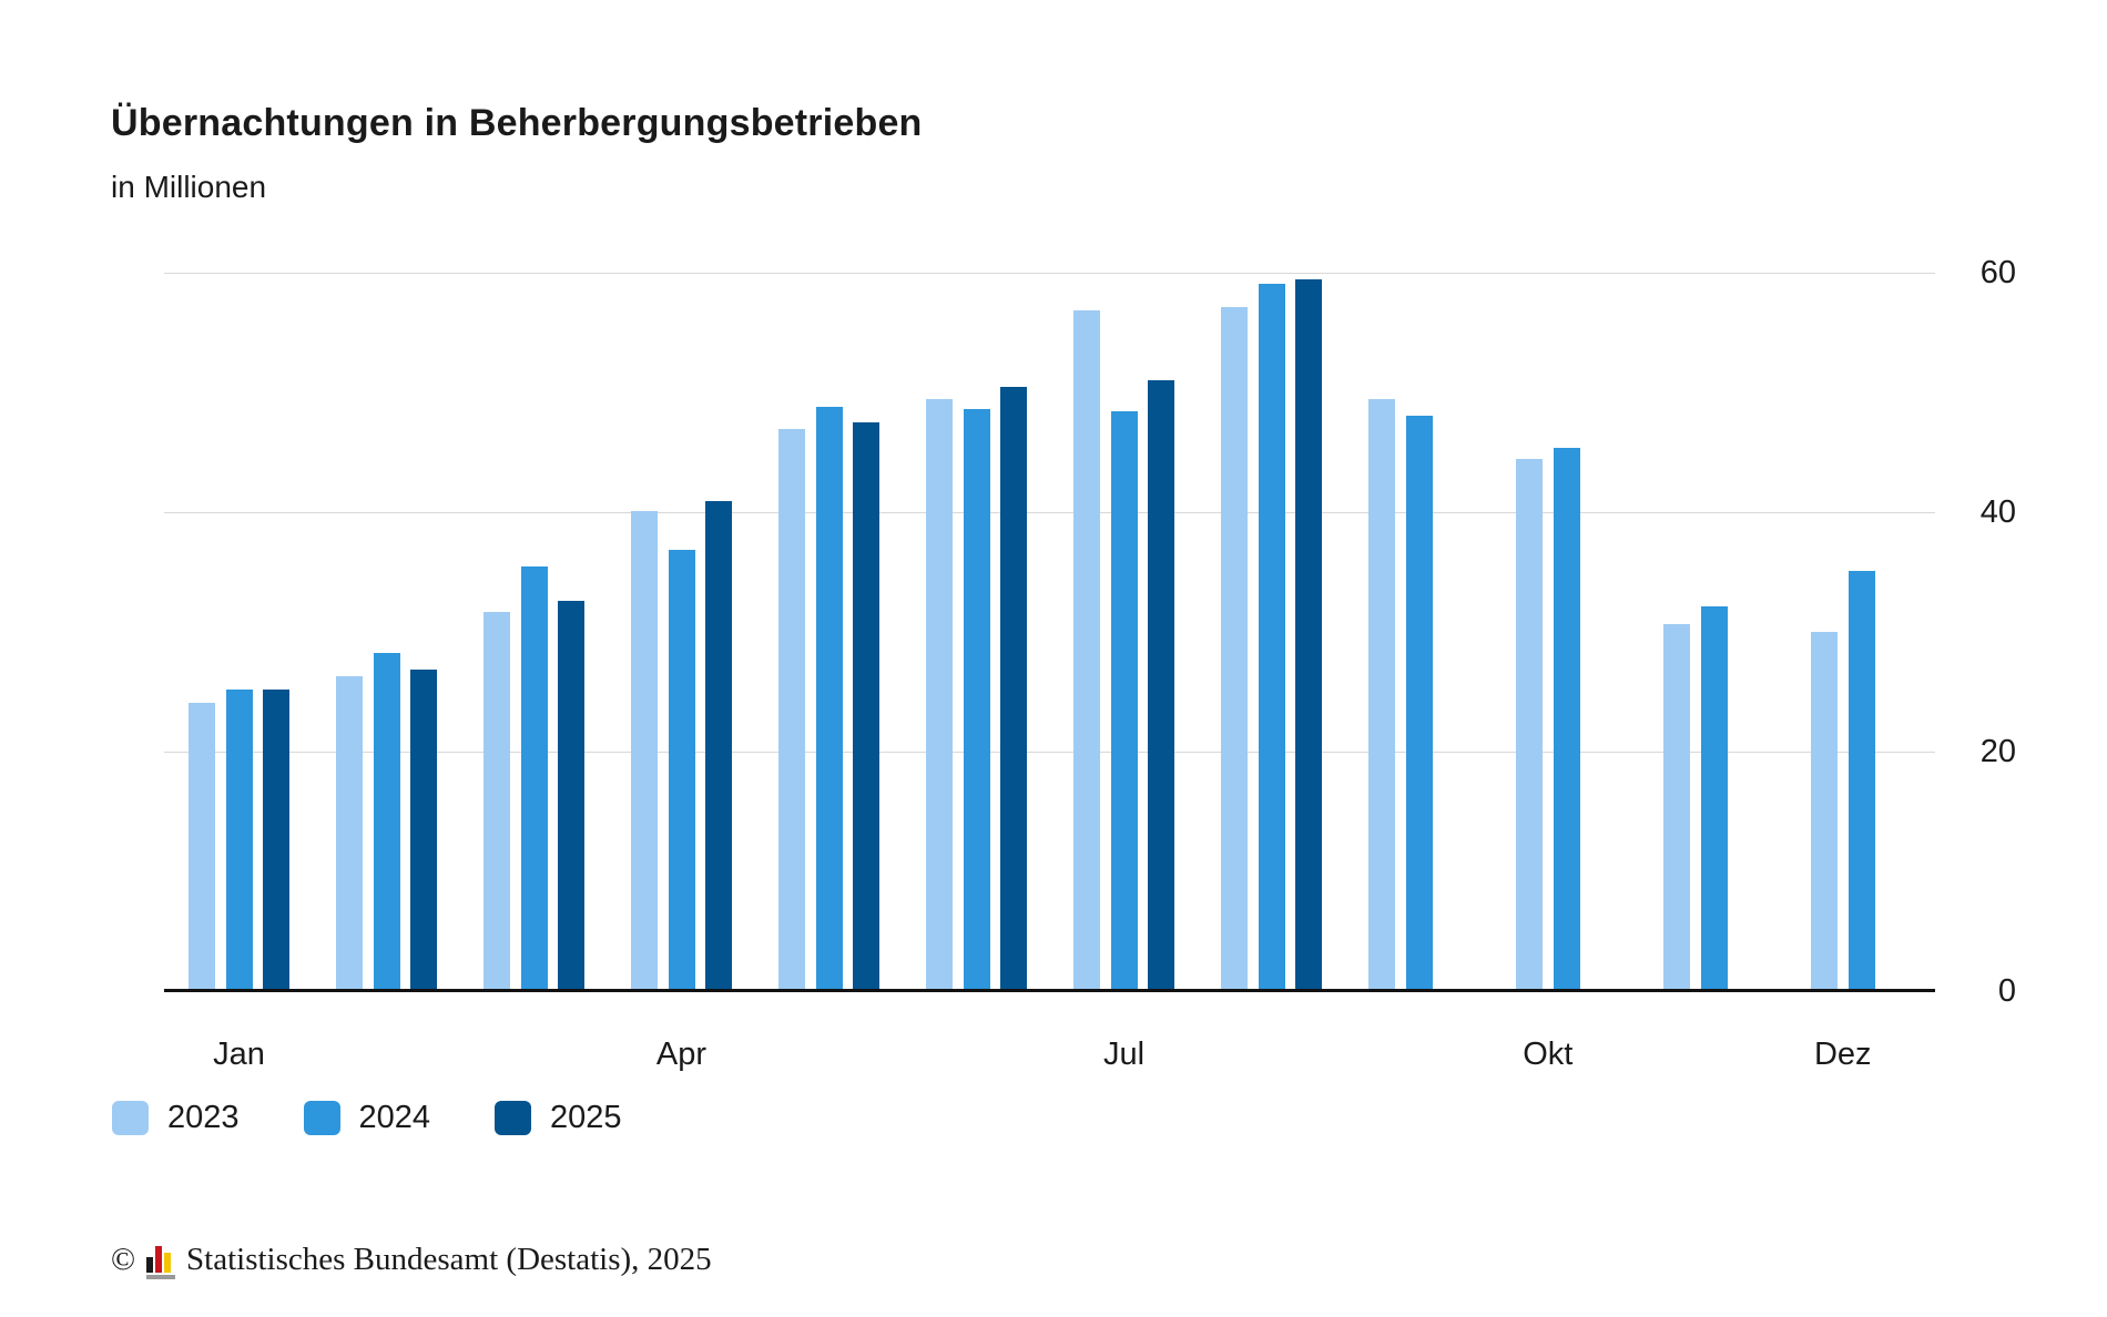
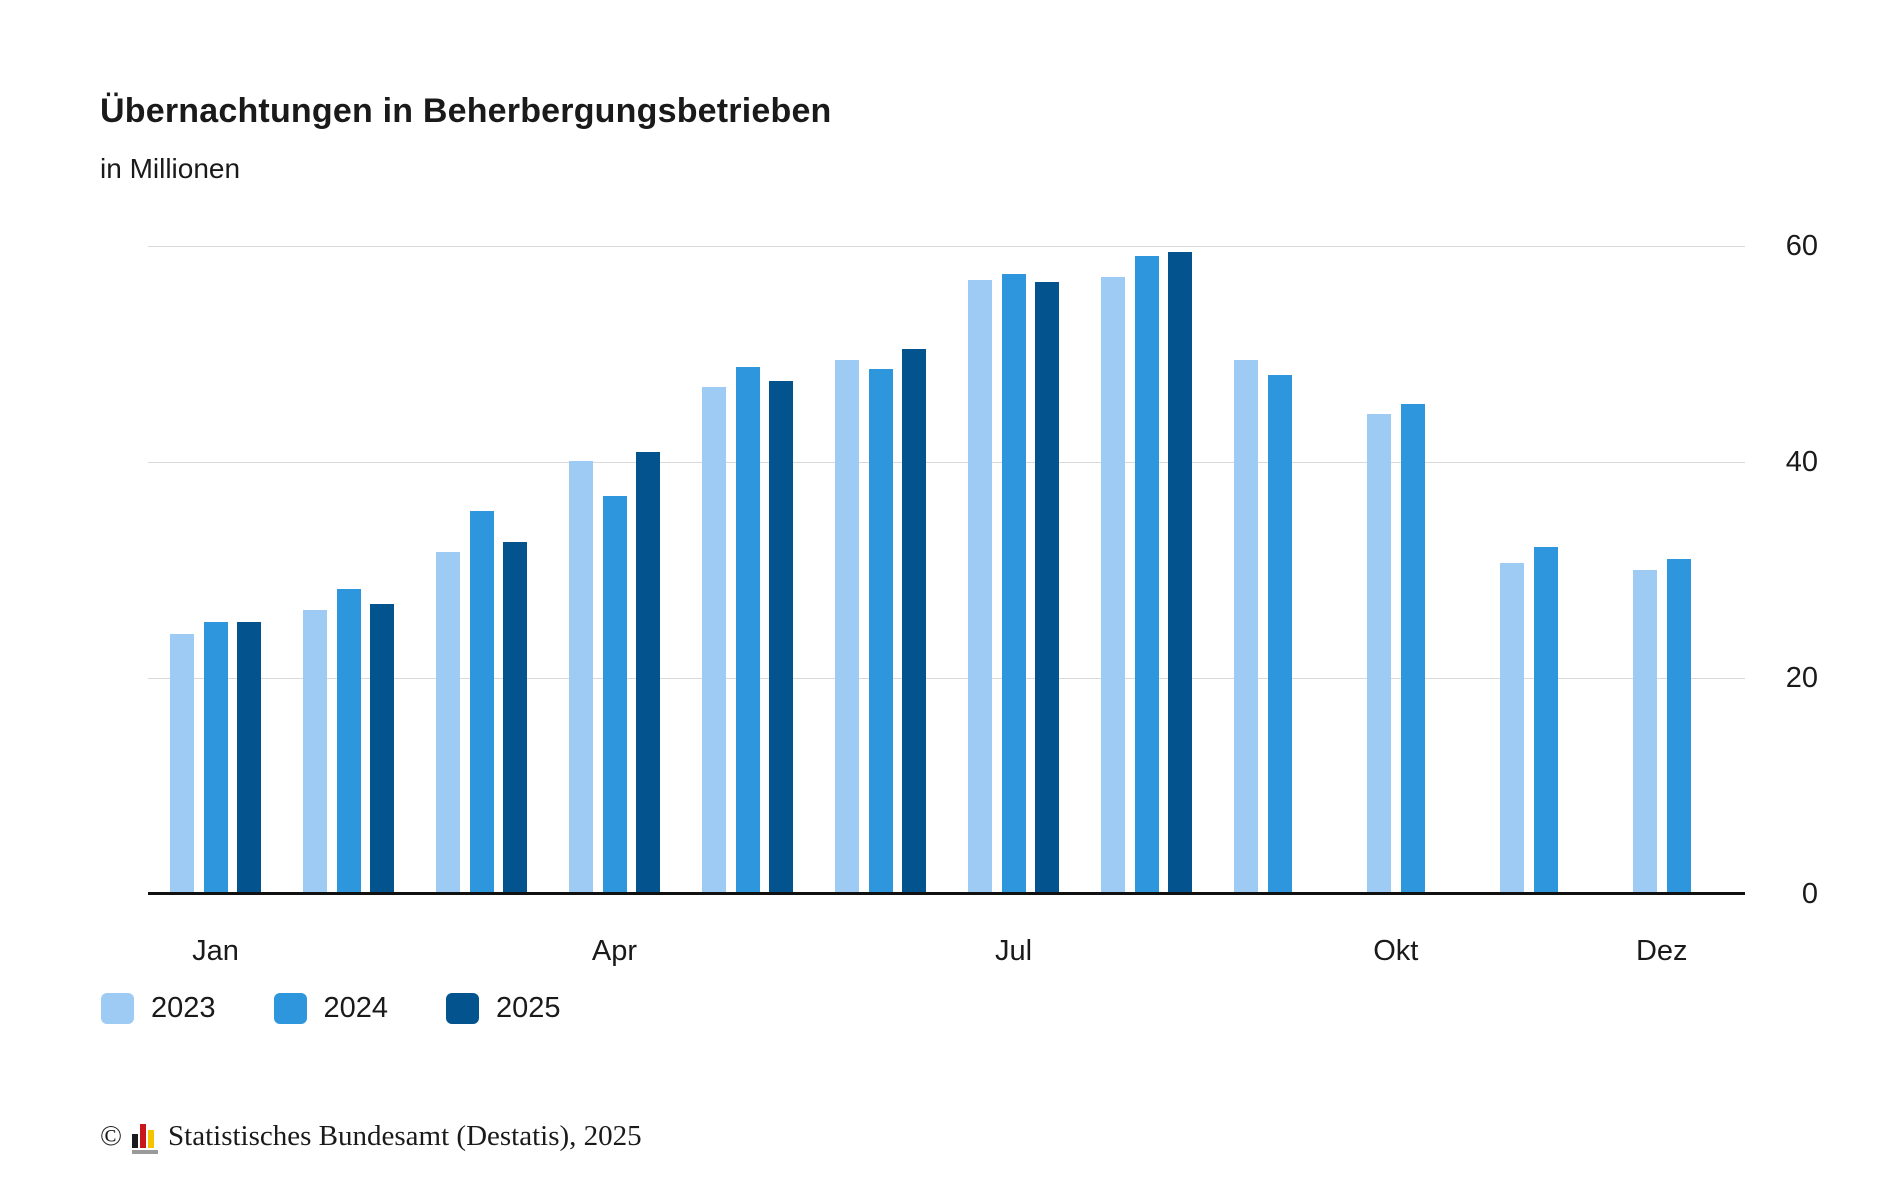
2024/Jul: 48.2 -> 57.2
2025/Jul: 50.8 -> 56.5
2024/Dez: 34.9 -> 30.8
